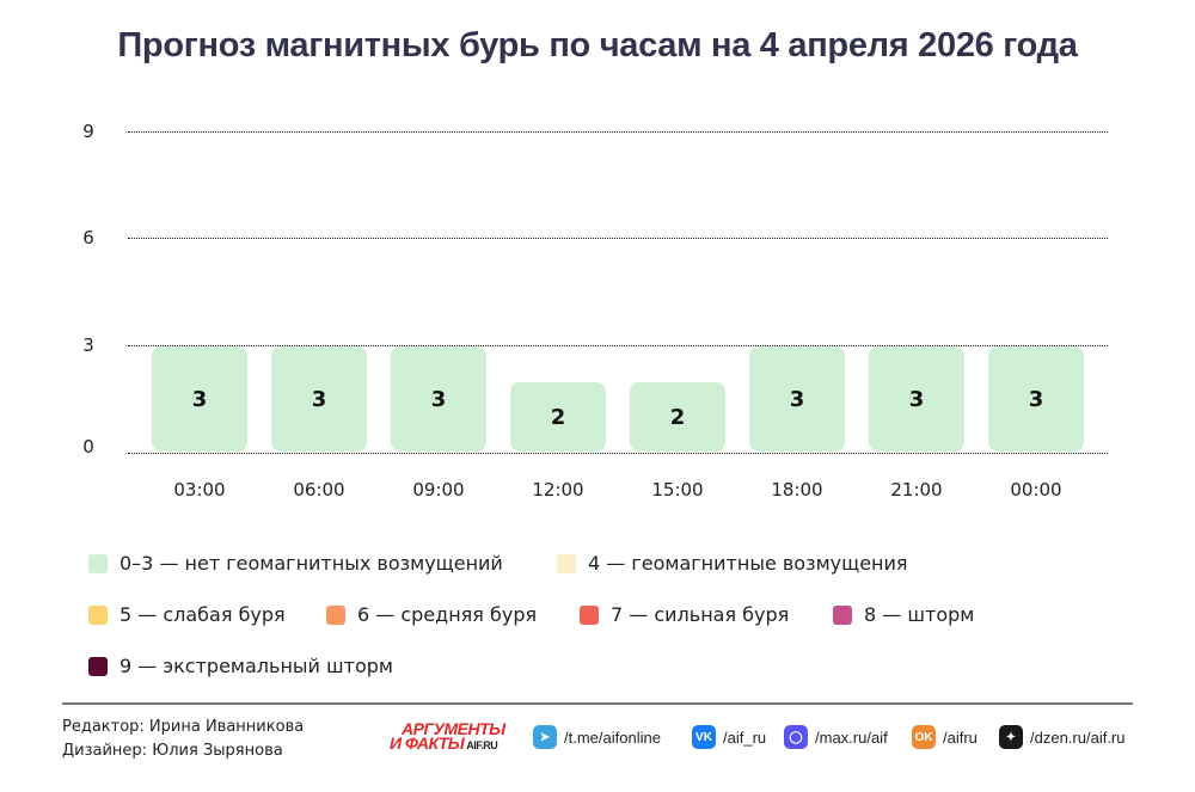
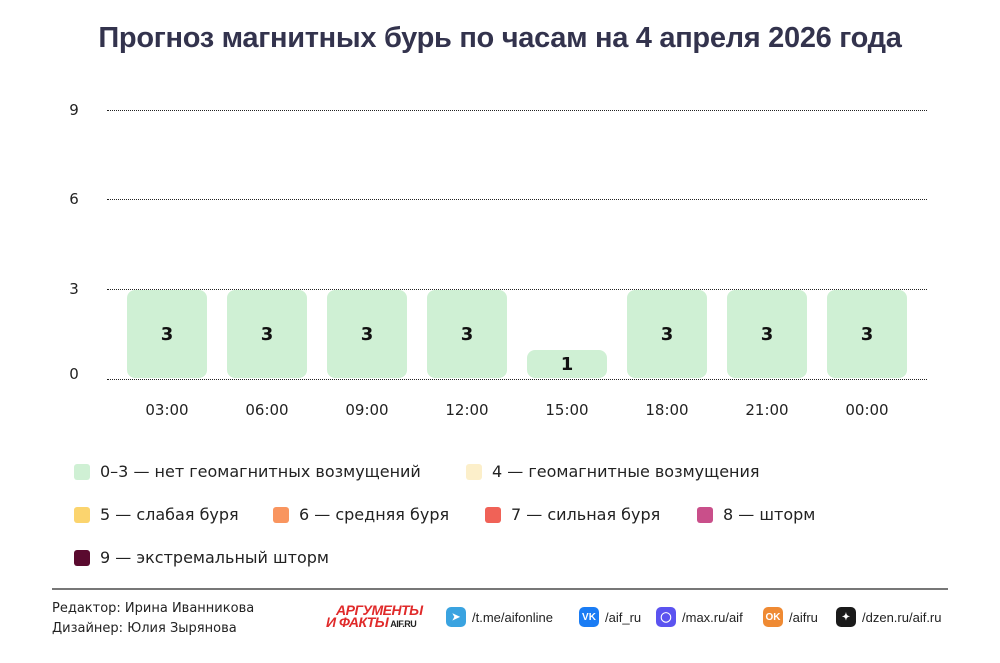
12:00: 2 -> 3
15:00: 2 -> 1
